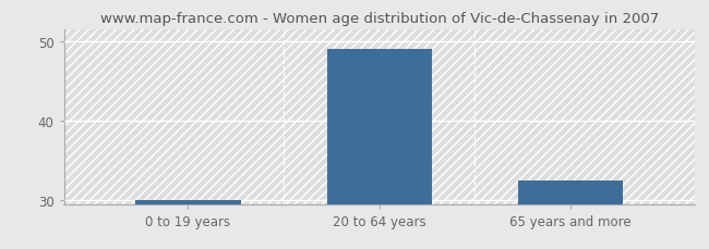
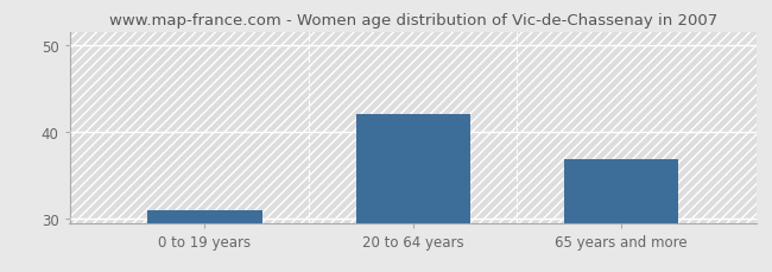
0 to 19 years: 30.0 -> 31.0
20 to 64 years: 49.0 -> 42.0
65 years and more: 32.5 -> 36.8
